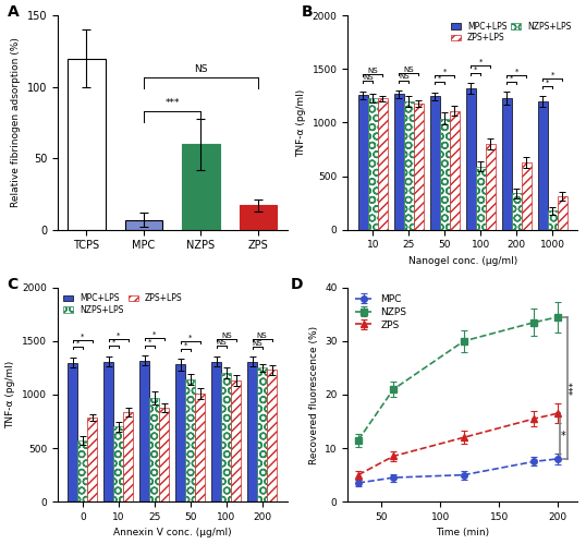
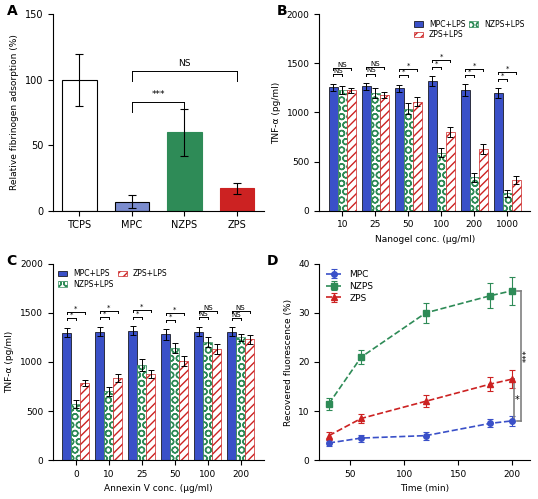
TCPS: 120 -> 100
